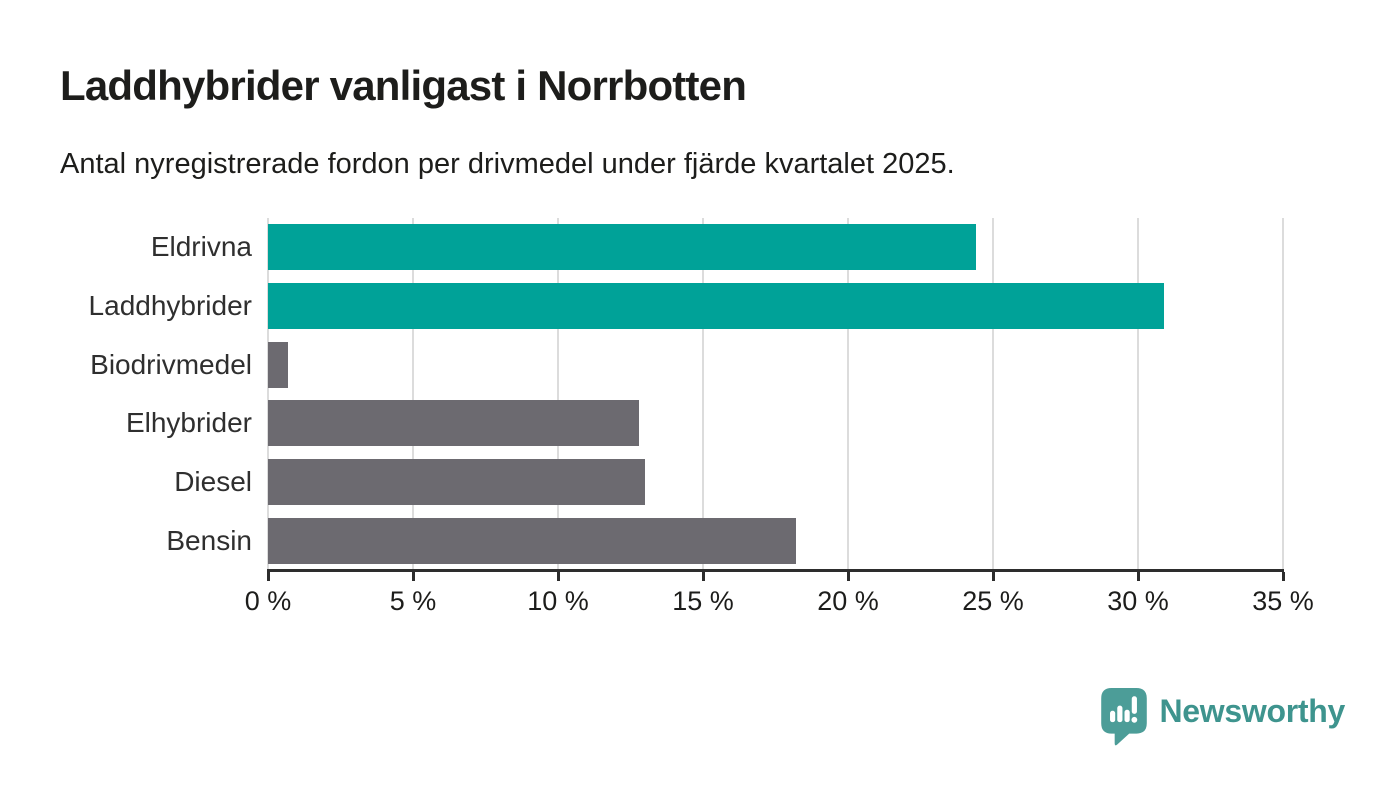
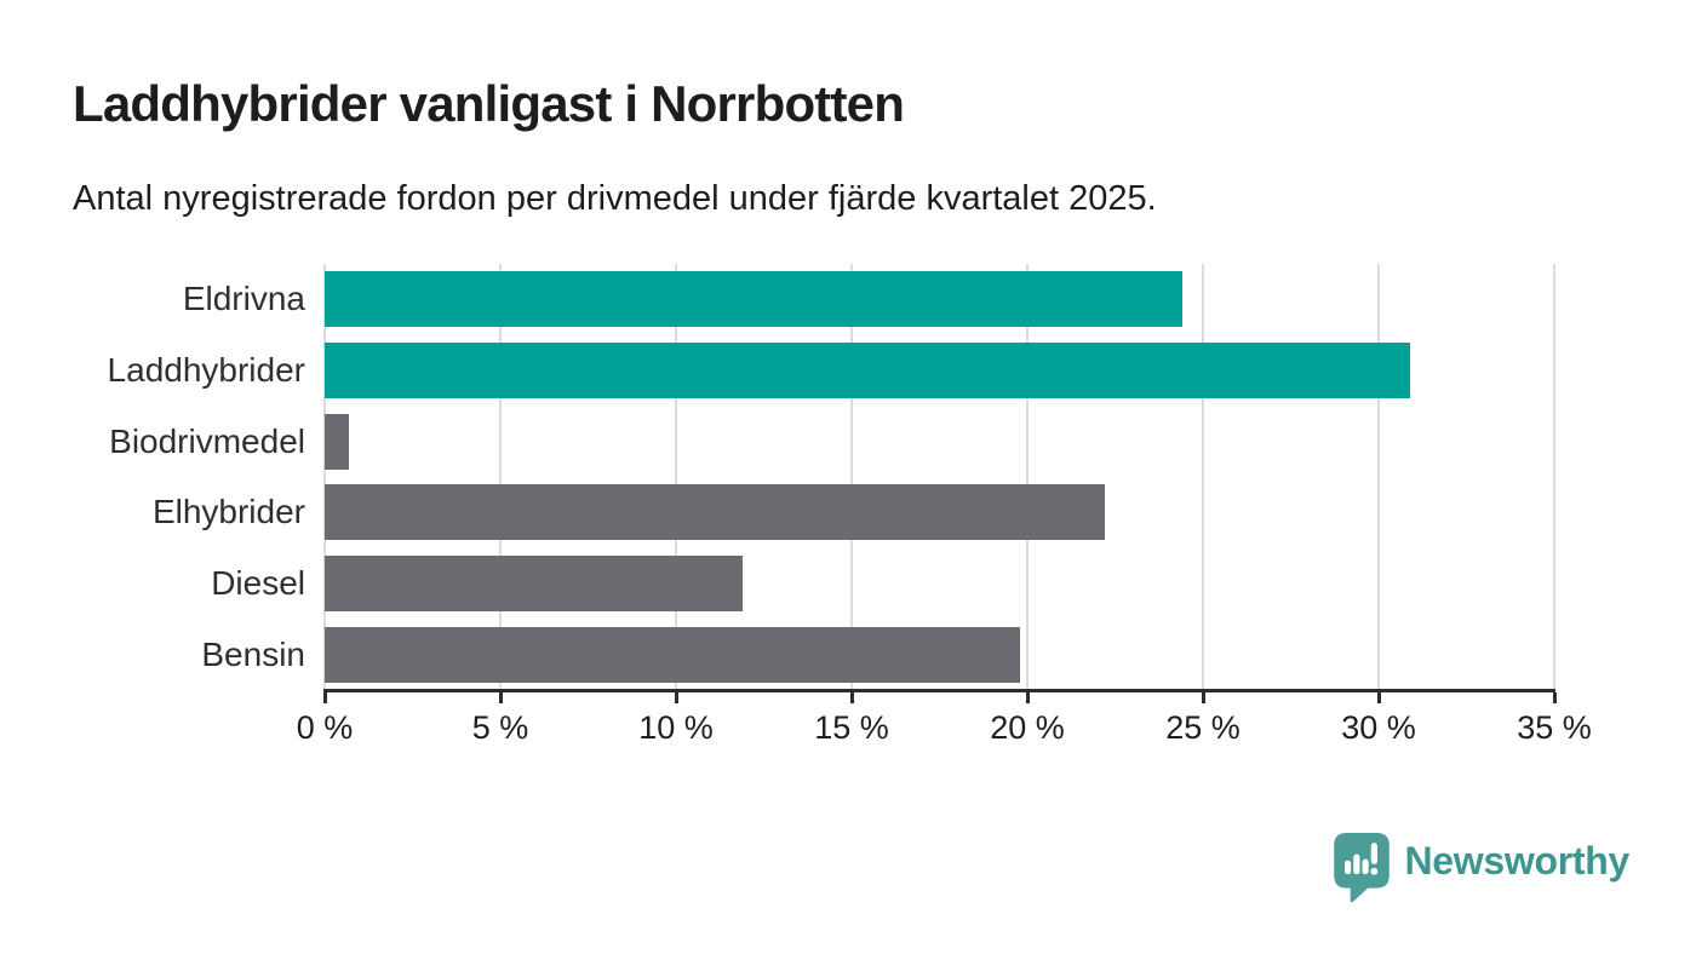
Elhybrider: 12.8% -> 22.2%
Diesel: 13.0% -> 11.9%
Bensin: 18.2% -> 19.8%
